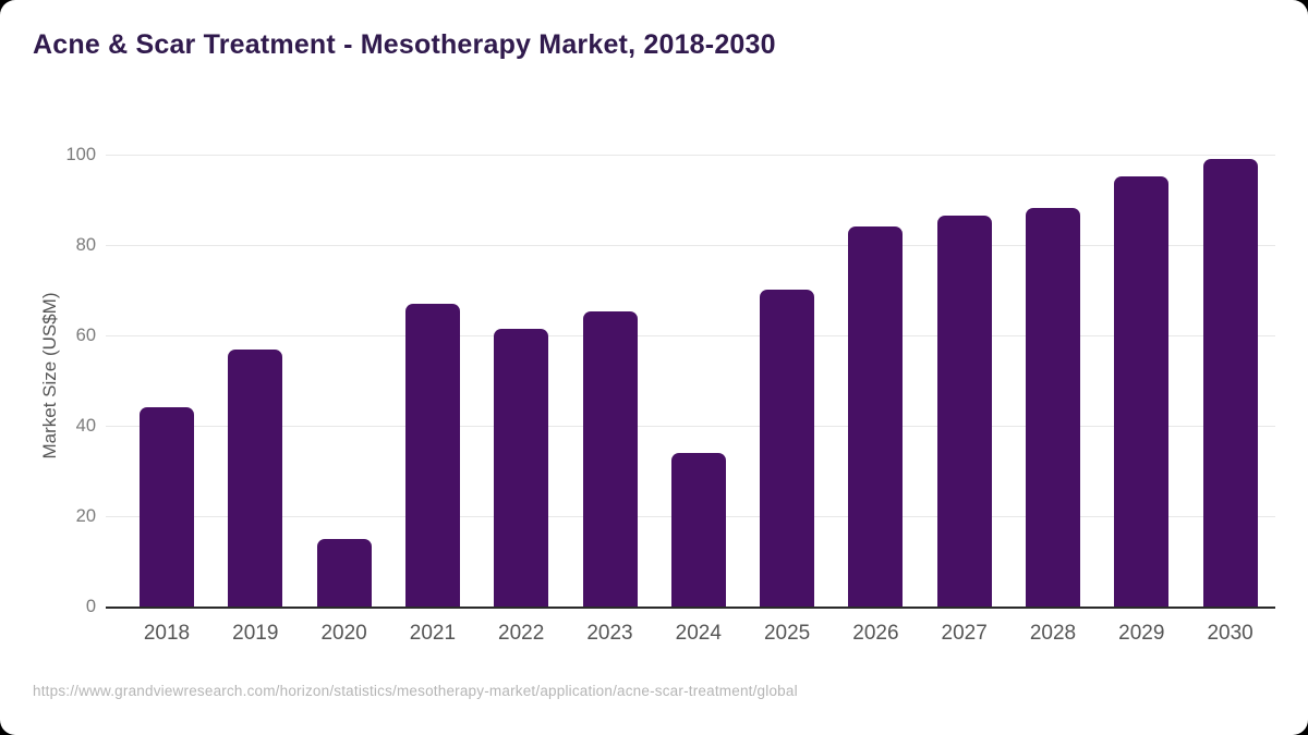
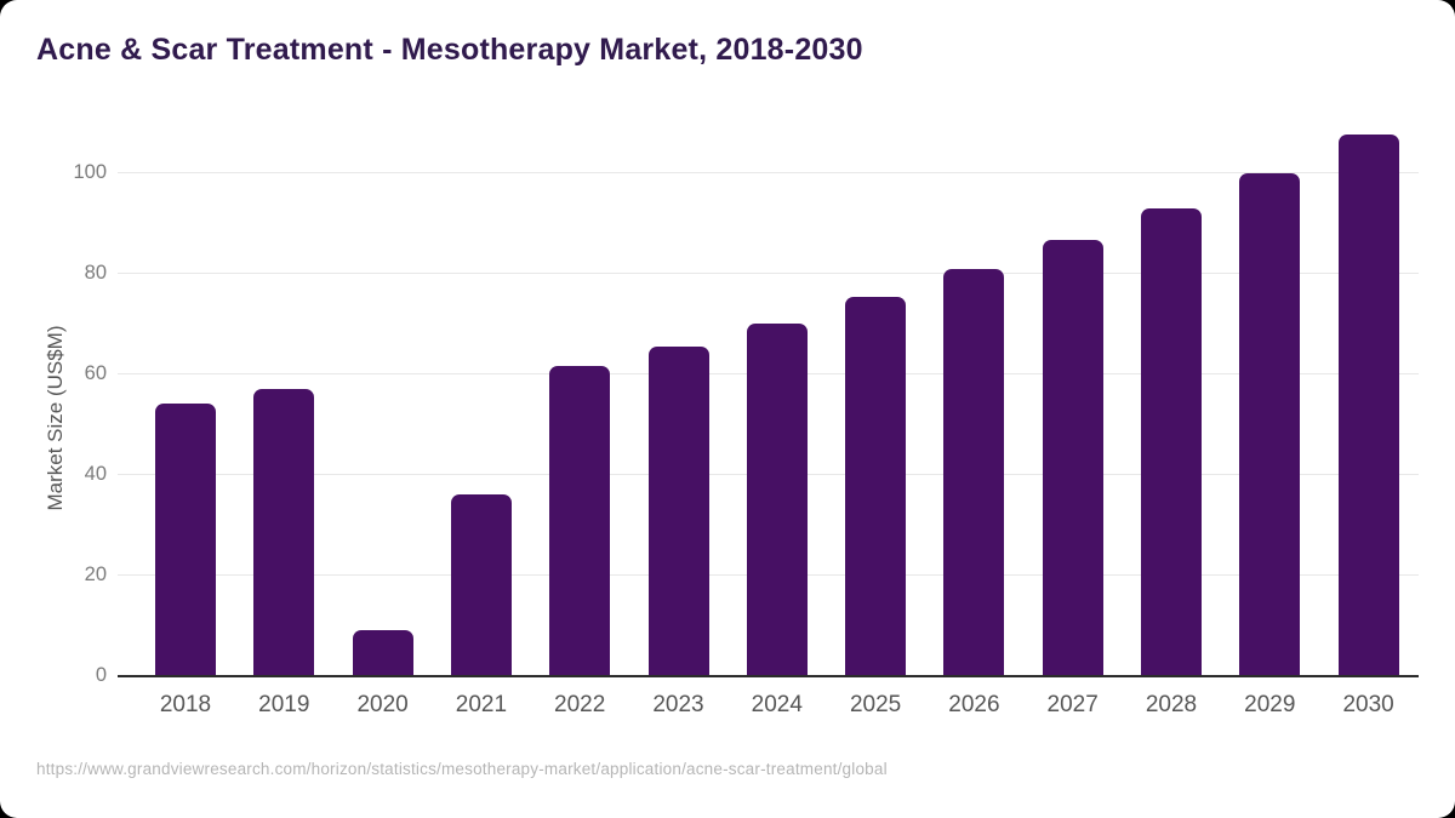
2018: 44 -> 54
2020: 15 -> 9
2021: 67 -> 36
2024: 34 -> 70
2025: 70 -> 75
2026: 84 -> 81
2028: 88 -> 93
2029: 95 -> 100
2030: 99 -> 107
